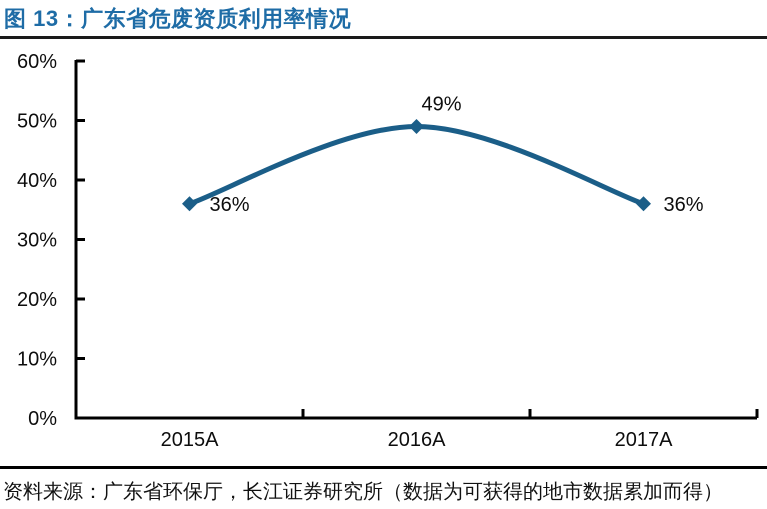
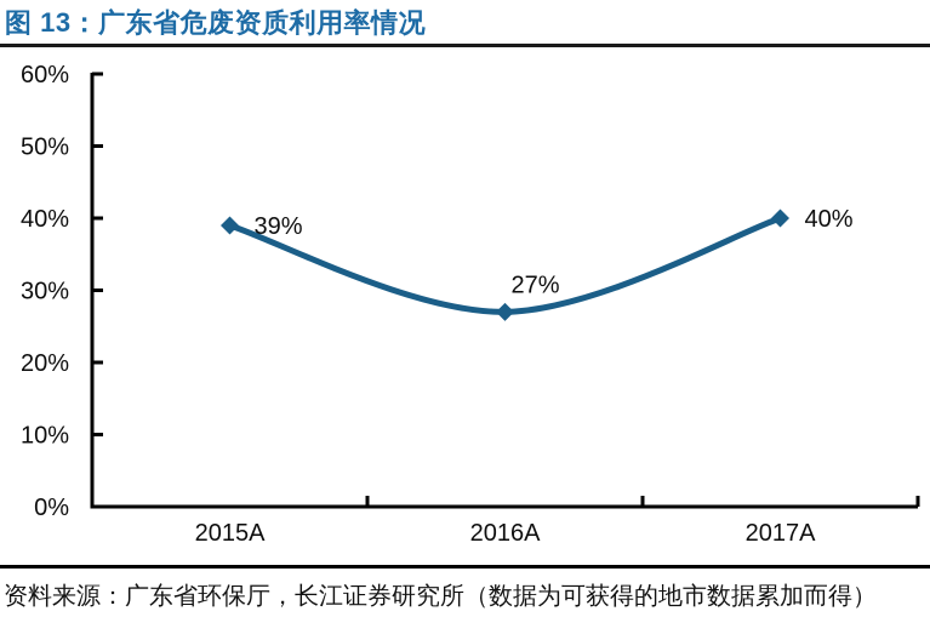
2015A: 36% -> 39%
2016A: 49% -> 27%
2017A: 36% -> 40%
